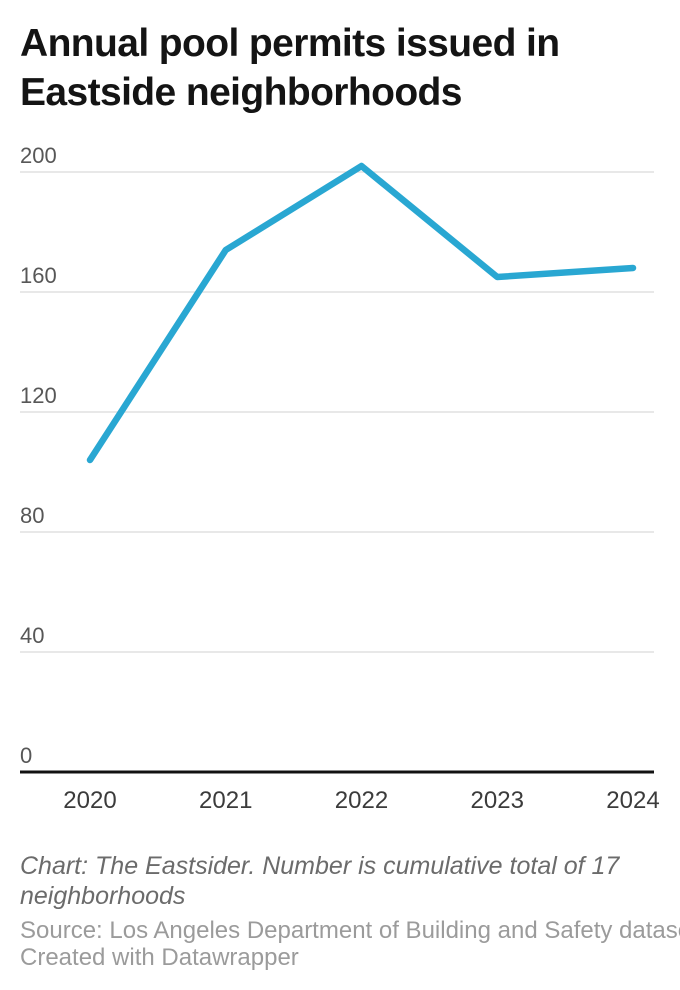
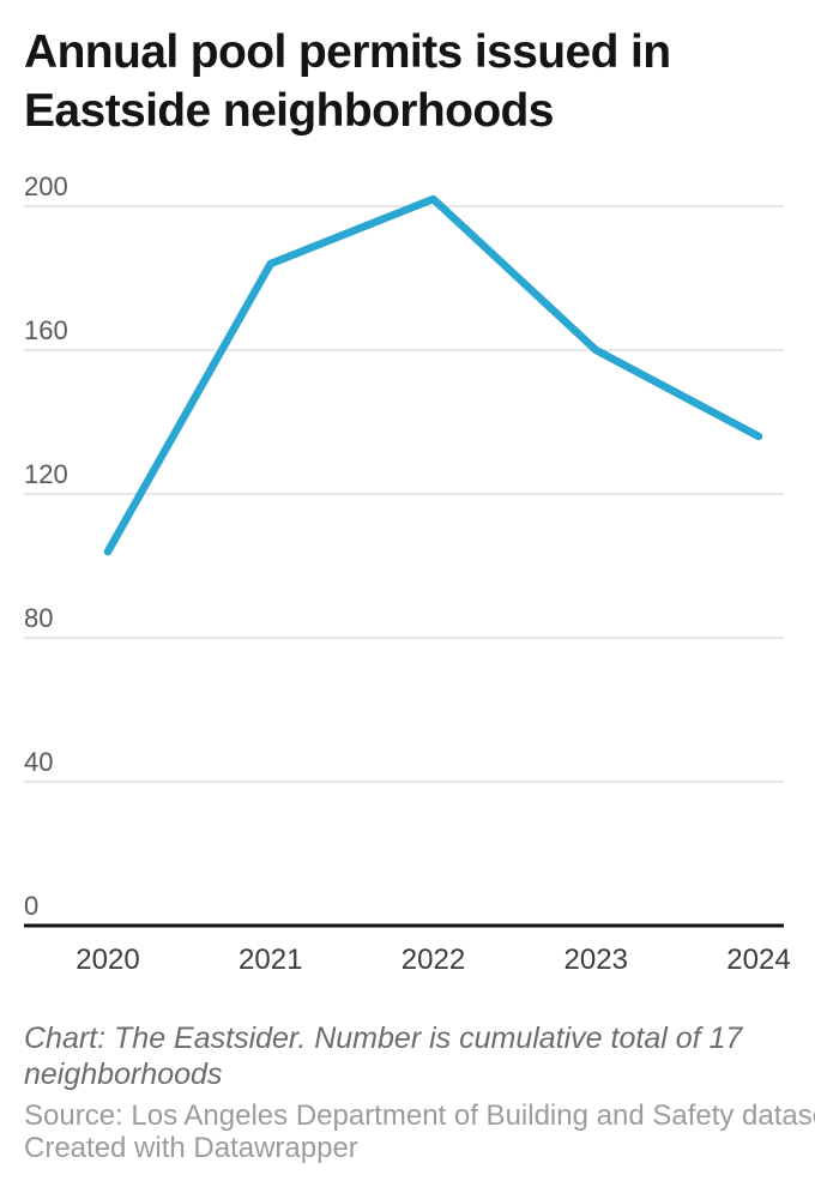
2021: 174 -> 184
2023: 165 -> 160
2024: 168 -> 136
